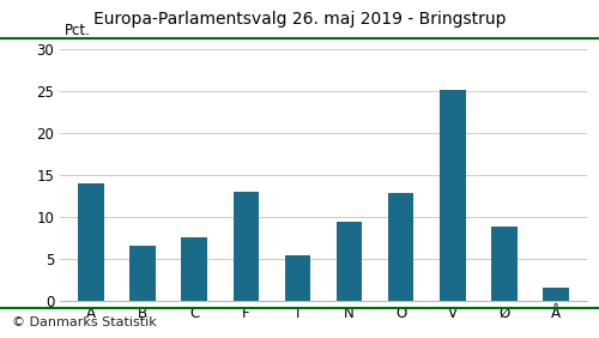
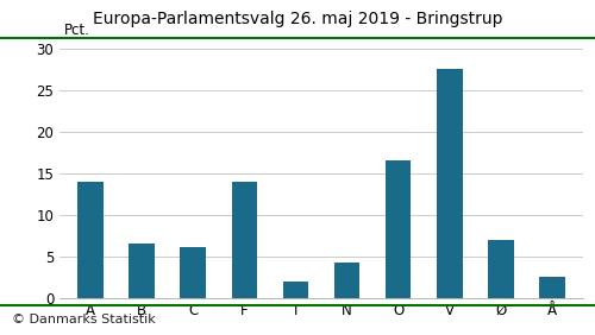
C: 7.6 -> 6.2
F: 13.0 -> 14.0
I: 5.4 -> 2.0
N: 9.4 -> 4.3
O: 12.8 -> 16.5
V: 25.2 -> 27.5
Ø: 8.8 -> 7.0
Å: 1.6 -> 2.5
